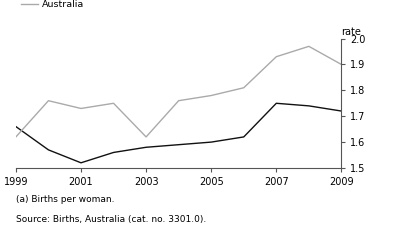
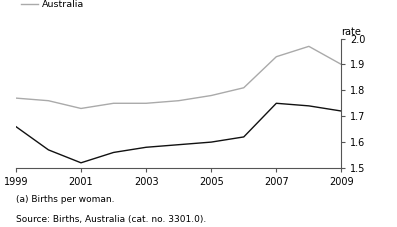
Australia/1999: 1.62 -> 1.77
Australia/2003: 1.62 -> 1.75
